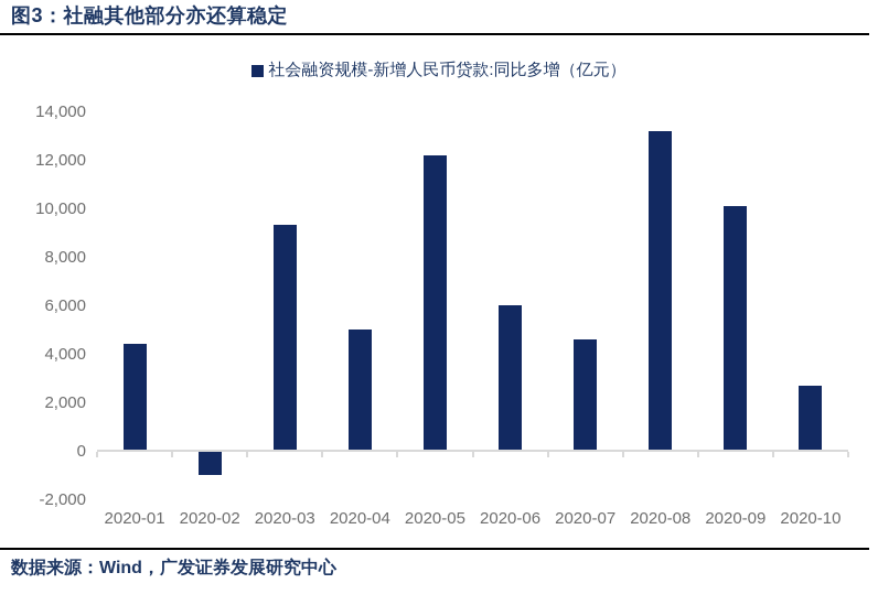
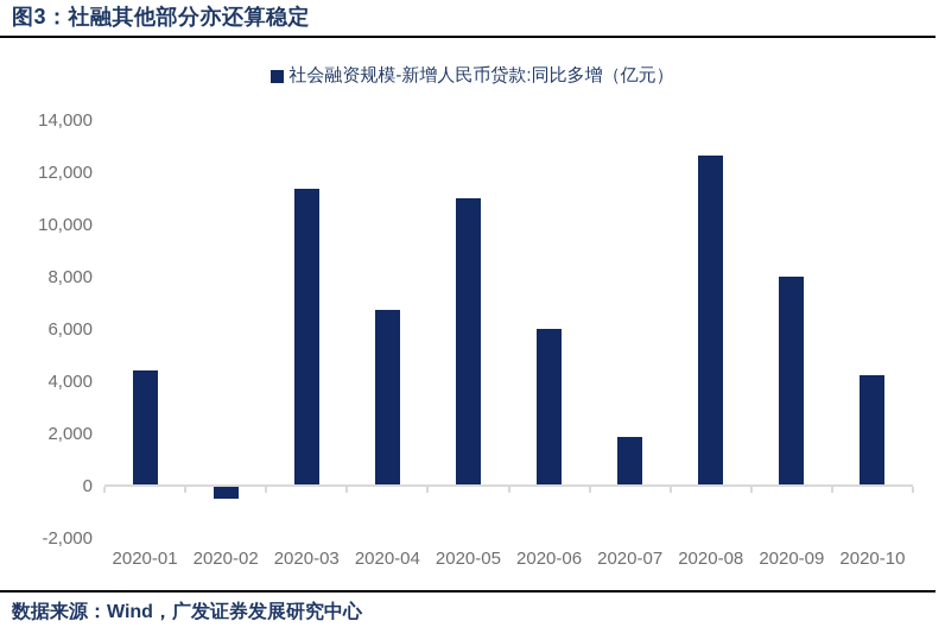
2020-02: -1000 -> -500
2020-03: 9300 -> 11400
2020-04: 5000 -> 6800
2020-05: 12200 -> 11000
2020-07: 4600 -> 1800
2020-08: 13200 -> 12600
2020-09: 10100 -> 8000
2020-10: 2700 -> 4200
